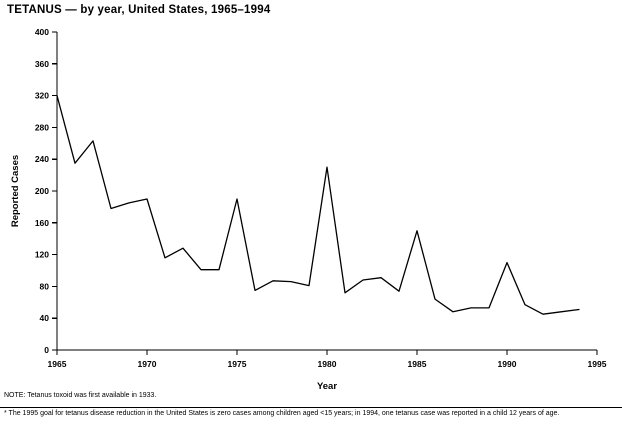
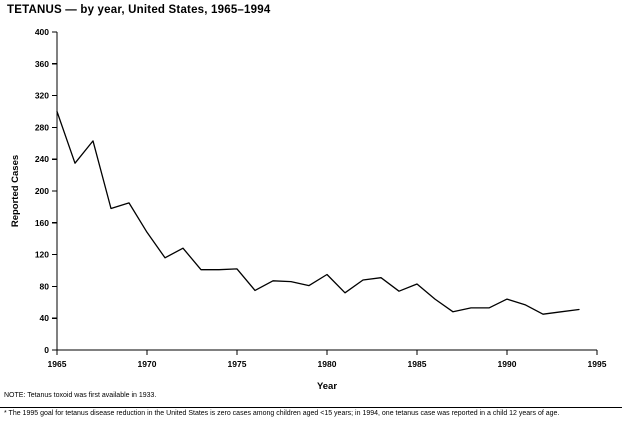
1965: 320 -> 300
1970: 190 -> 150
1975: 190 -> 100
1980: 230 -> 100
1985: 150 -> 80
1990: 110 -> 60
